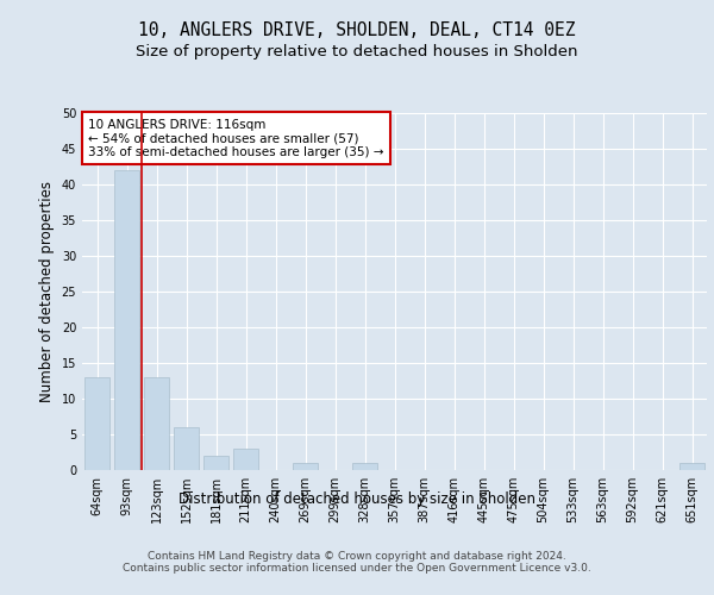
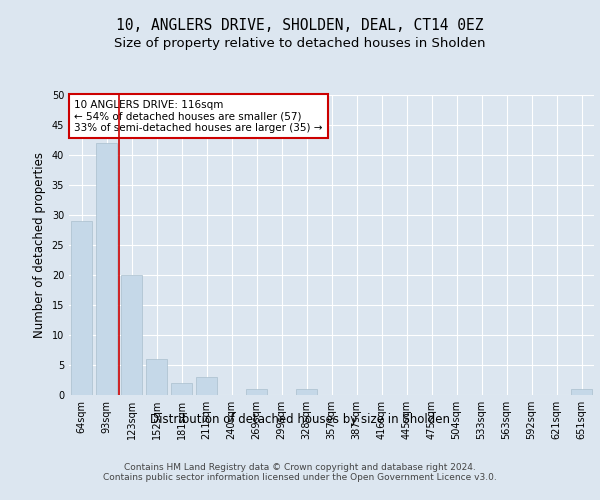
64sqm: 13 -> 29
123sqm: 13 -> 20
